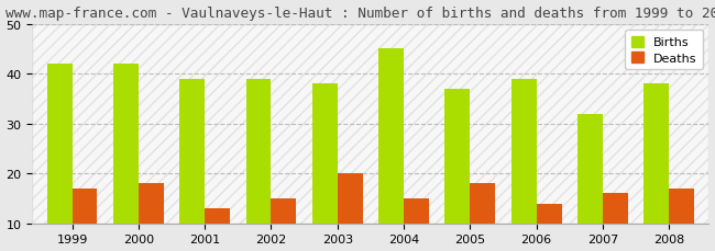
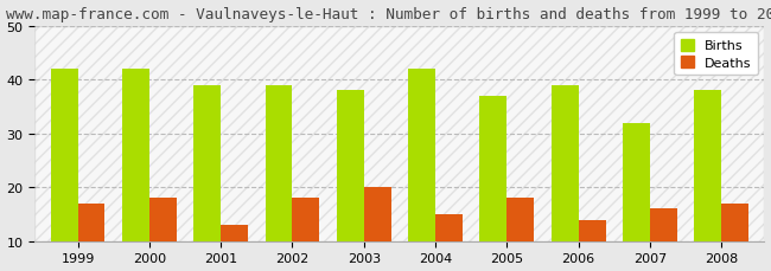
Deaths/2002: 15 -> 18
Births/2004: 45 -> 42
